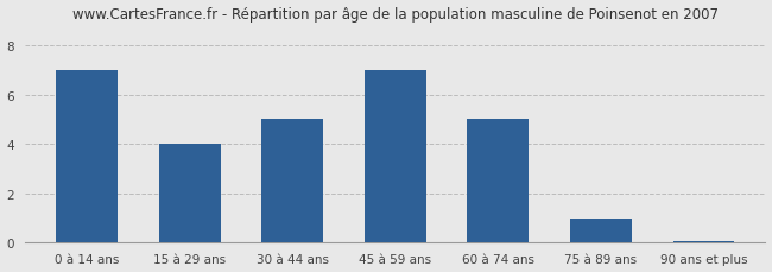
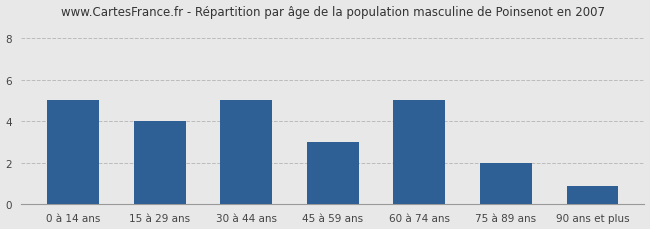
0 à 14 ans: 7.00 -> 5.00
45 à 59 ans: 7.00 -> 3.00
75 à 89 ans: 1.00 -> 2.00
90 ans et plus: 0.07 -> 0.90
